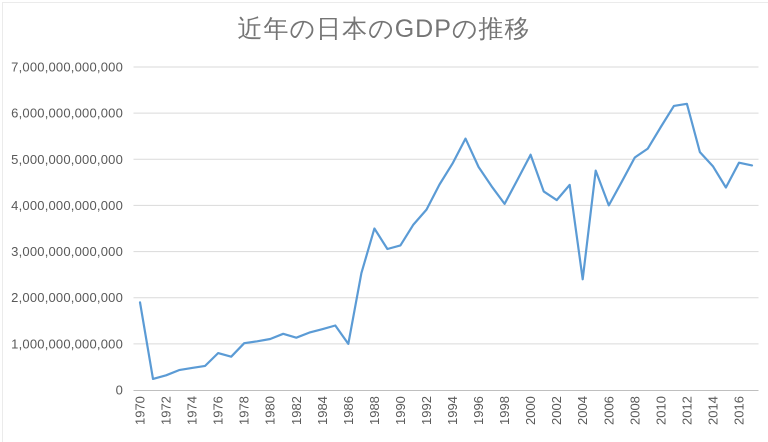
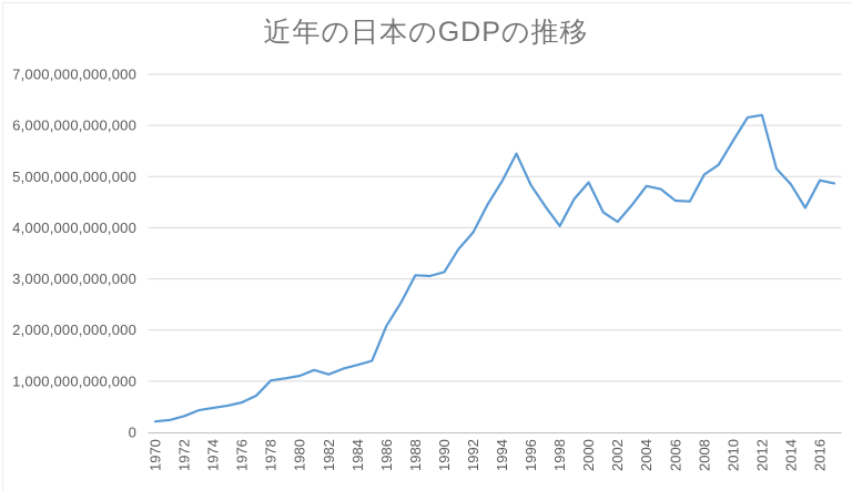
1970: 1900000000000 -> 200000000000
1976: 800000000000 -> 600000000000
1986: 1000000000000 -> 2100000000000
1988: 3500000000000 -> 3100000000000
2000: 5100000000000 -> 4900000000000
2004: 2400000000000 -> 4800000000000
2006: 4000000000000 -> 4500000000000
